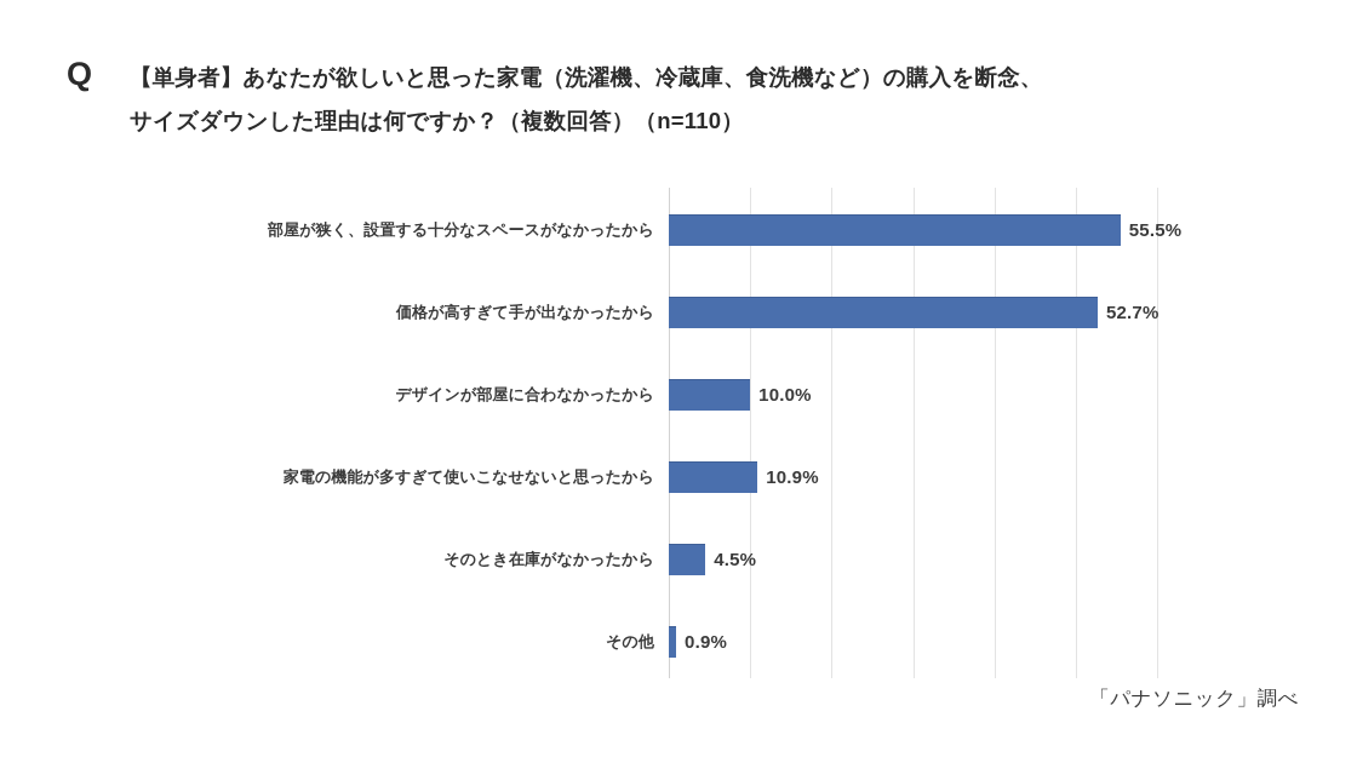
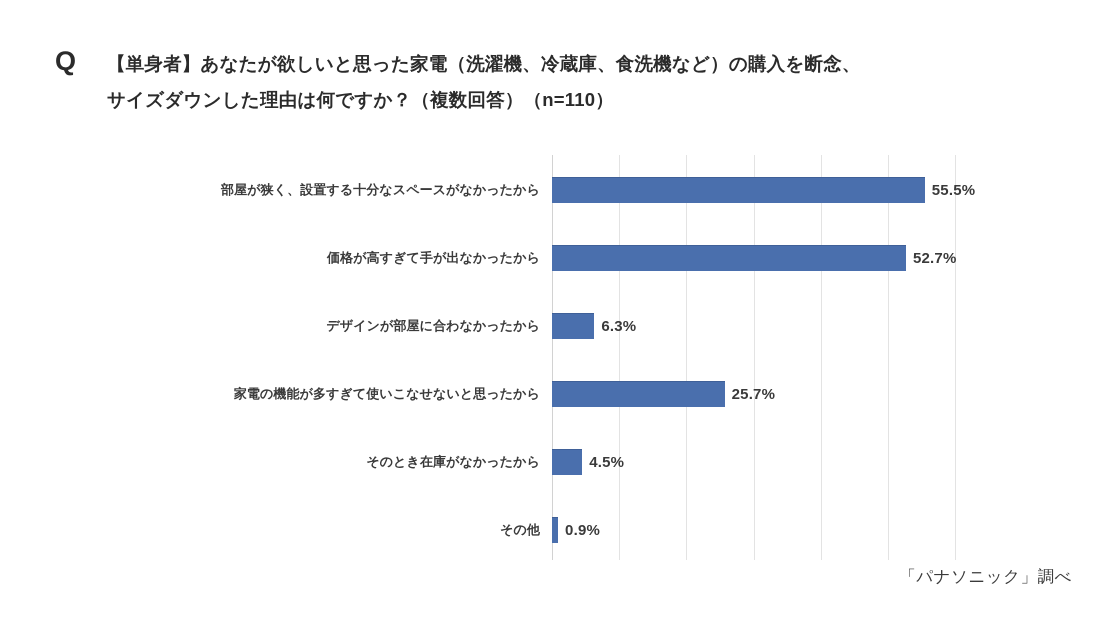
デザインが部屋に合わなかったから: 10.0% -> 6.3%
家電の機能が多すぎて使いこなせないと思ったから: 10.9% -> 25.7%
